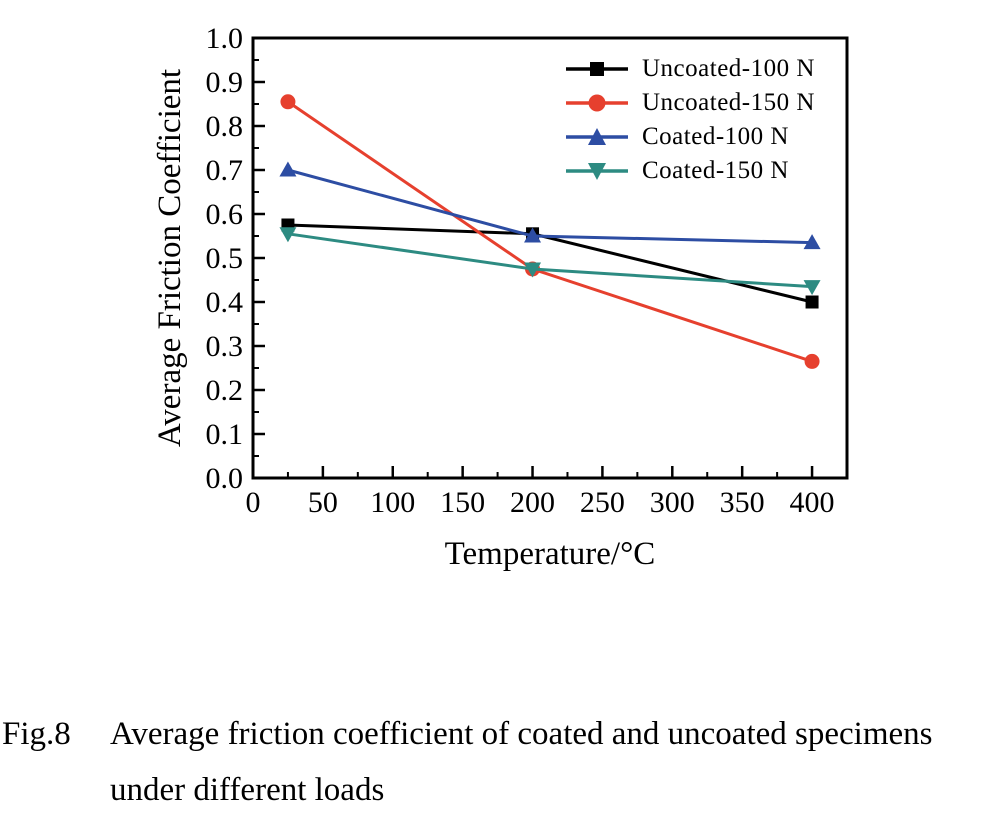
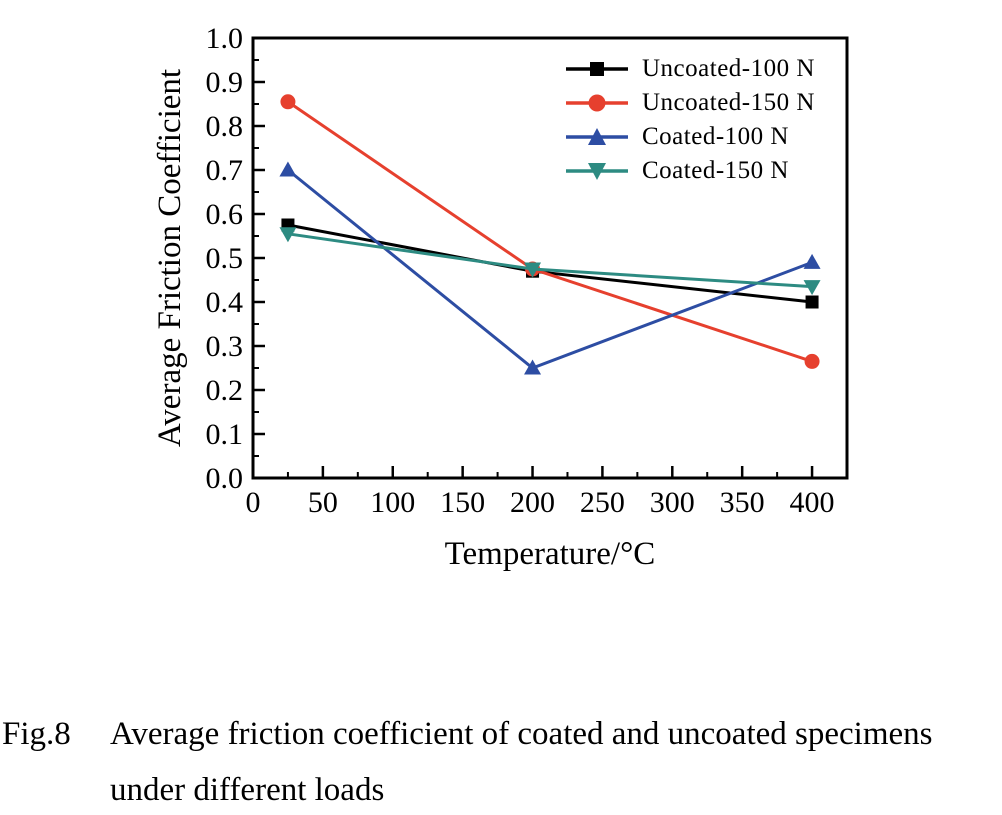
Uncoated-100 N/200: 0.56 -> 0.47
Coated-100 N/200: 0.55 -> 0.25
Coated-100 N/400: 0.54 -> 0.49
